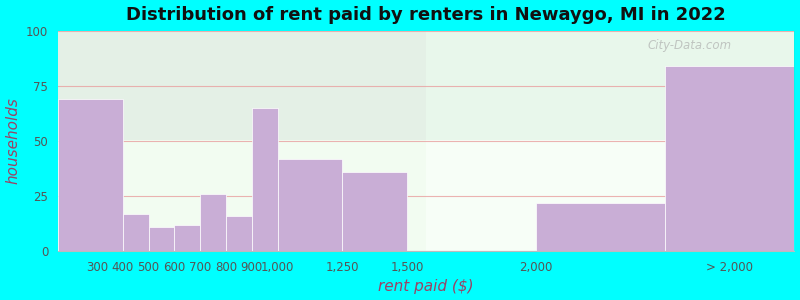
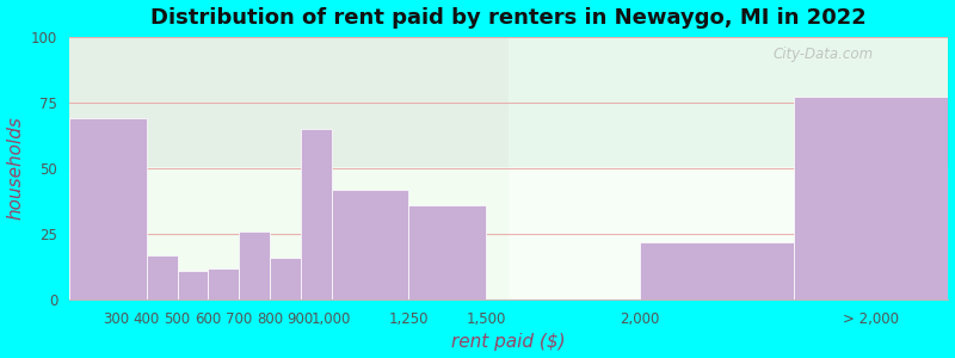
> 2,000: 84 -> 77
